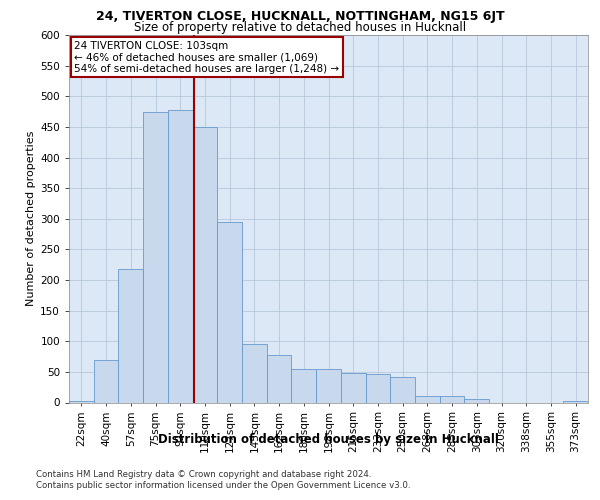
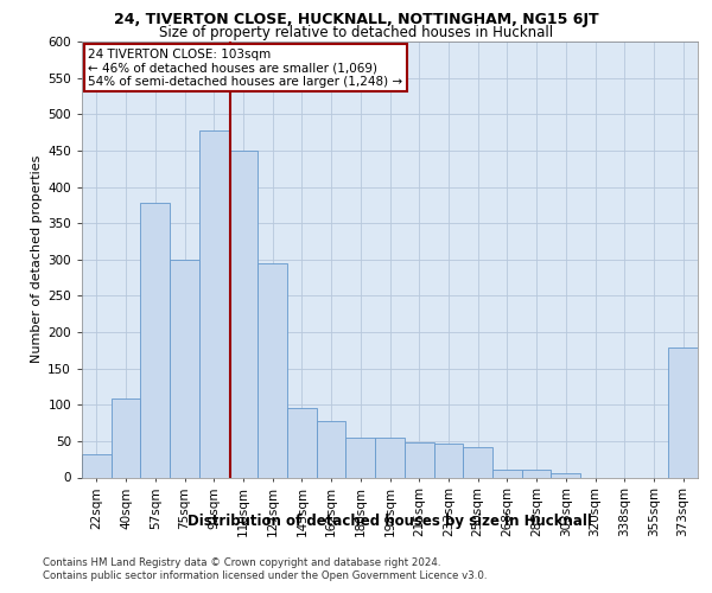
22sqm: 3 -> 32
40sqm: 70 -> 108
57sqm: 218 -> 378
75sqm: 475 -> 300
373sqm: 2 -> 178
